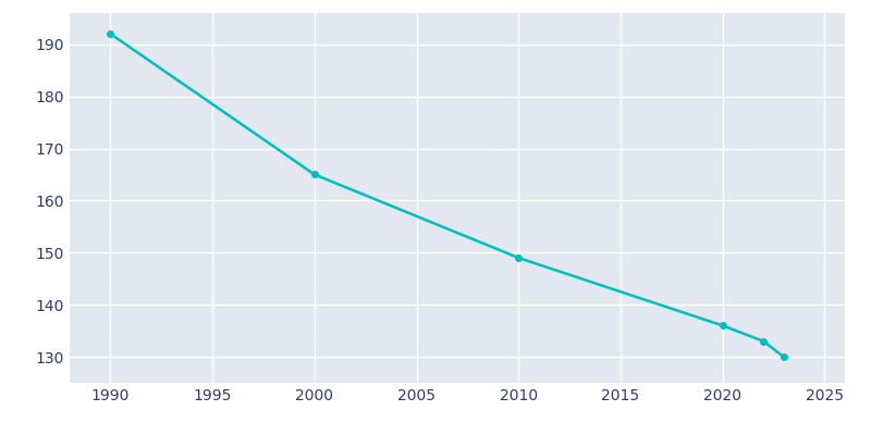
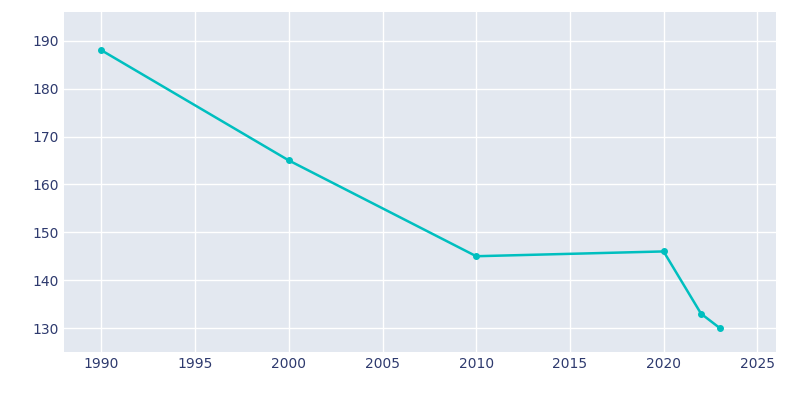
1990: 192 -> 188
2010: 149 -> 145
2020: 136 -> 146
